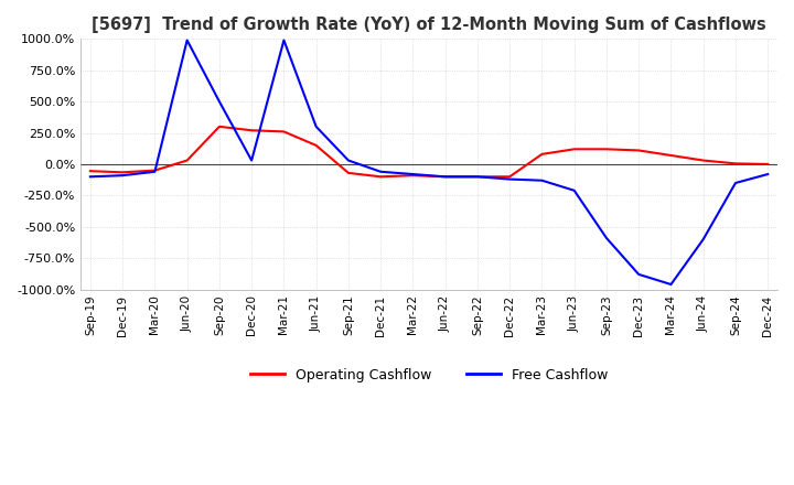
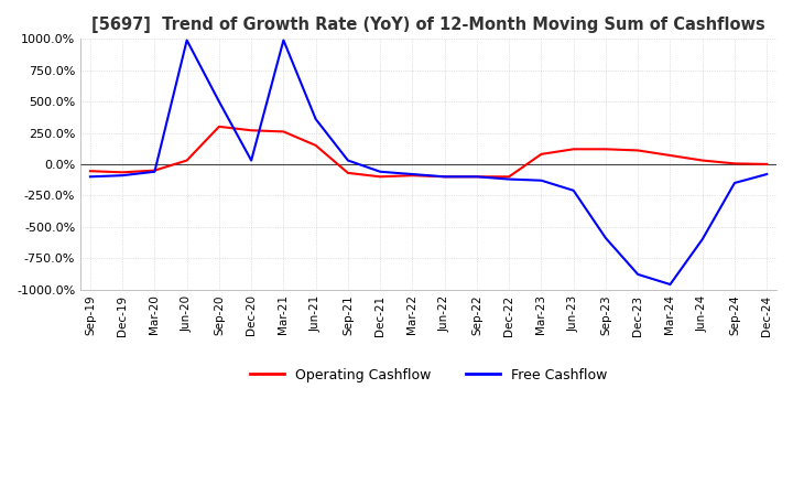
Free Cashflow/Jun-21: 300% -> 360%
